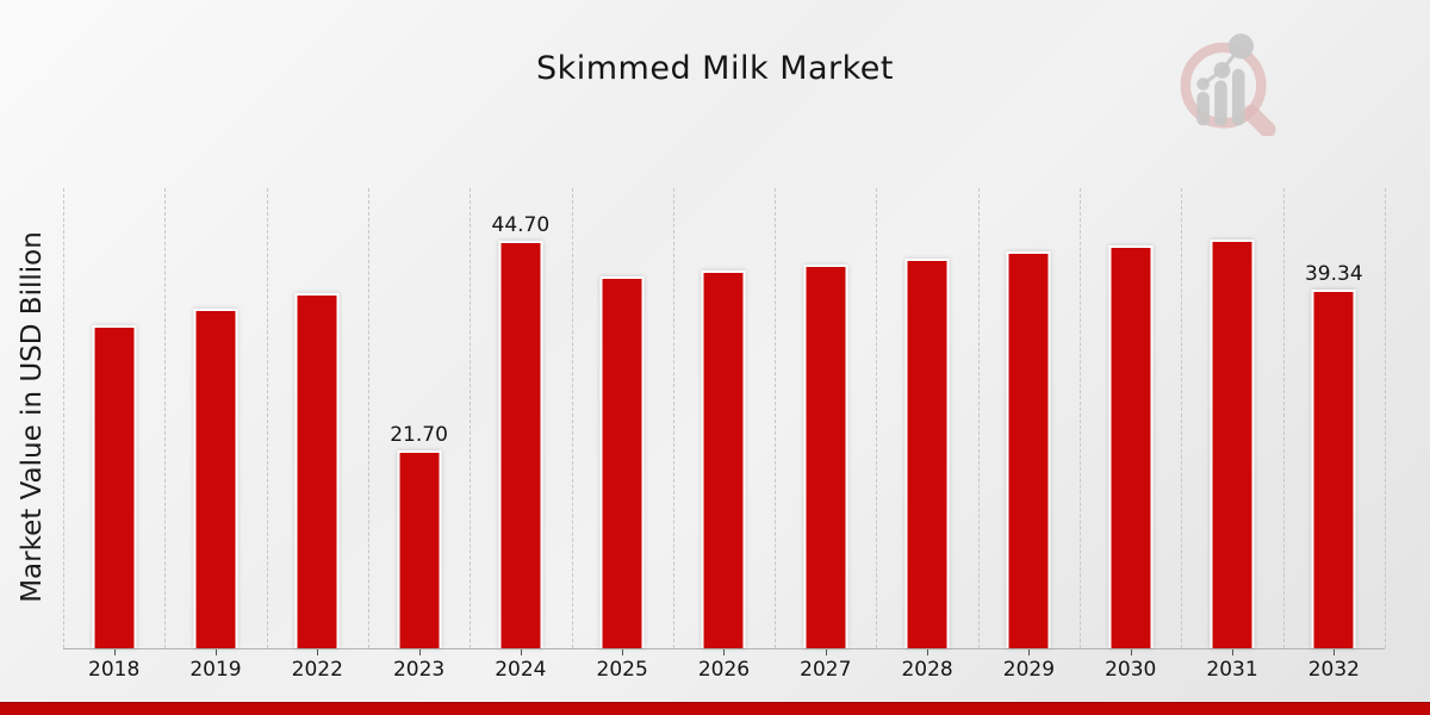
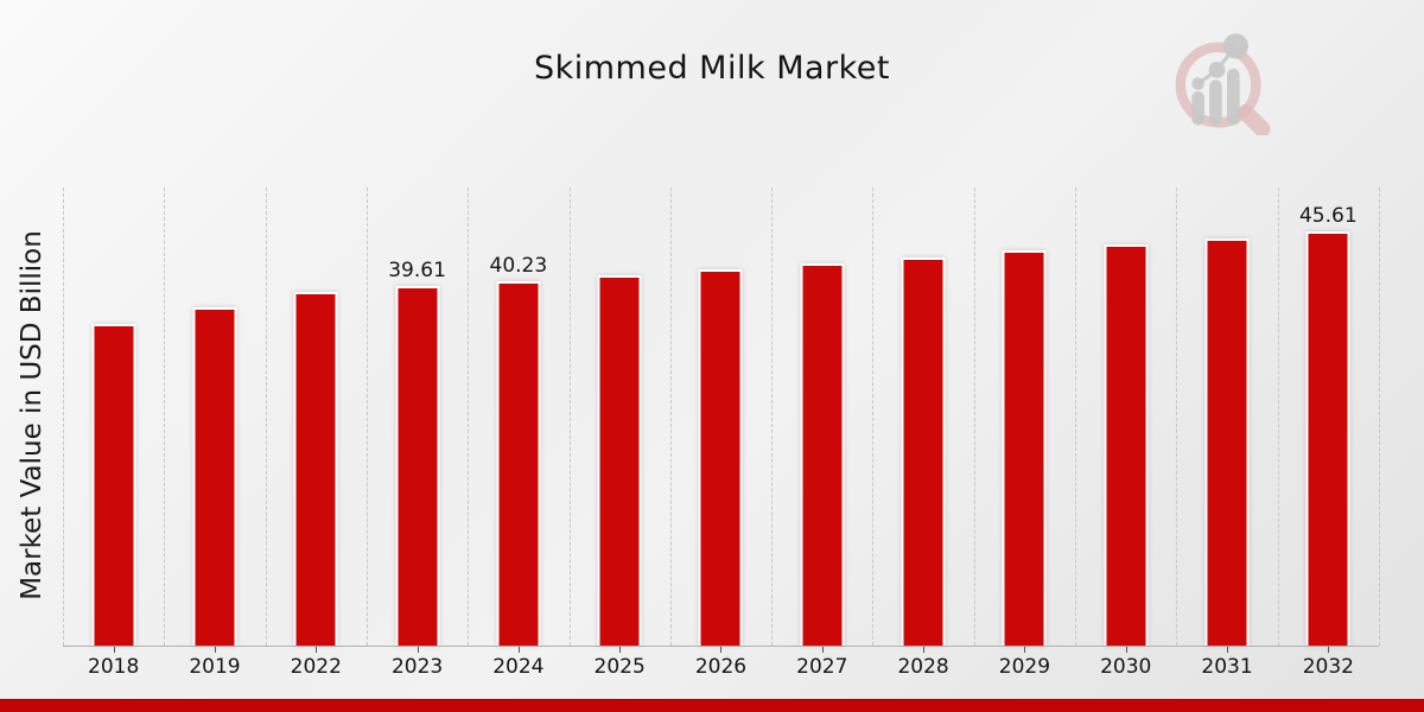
2023: 21.70 -> 39.61
2024: 44.70 -> 40.23
2032: 39.34 -> 45.61
